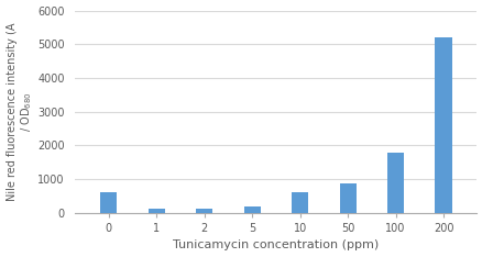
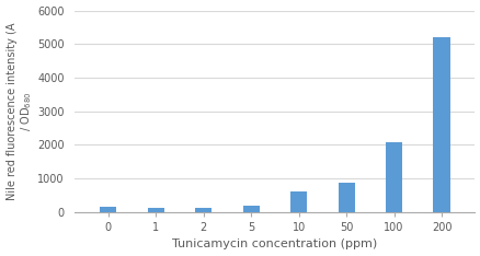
0: 600 -> 160
100: 1800 -> 2070
